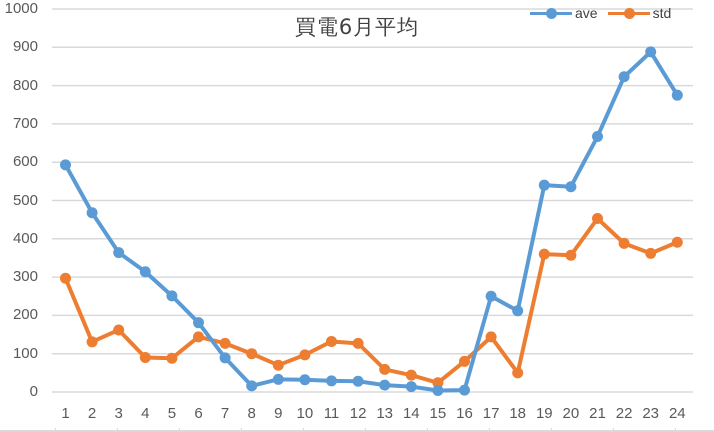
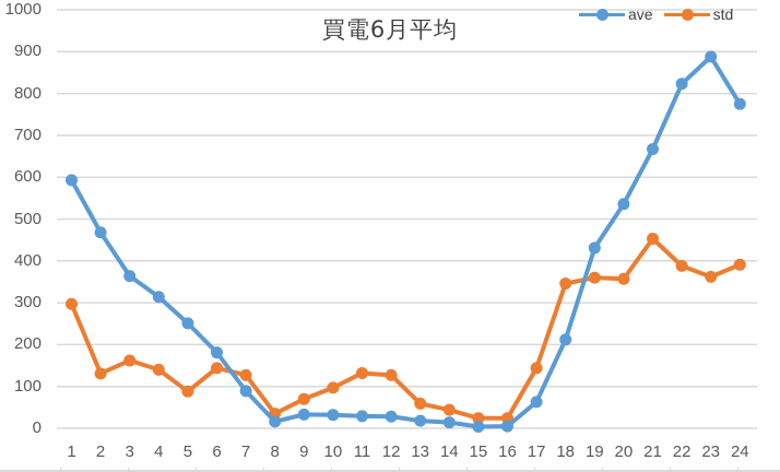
std/4: 90 -> 140
std/8: 100 -> 40
std/16: 80 -> 20
ave/17: 250 -> 60
std/18: 50 -> 350
ave/19: 540 -> 430
